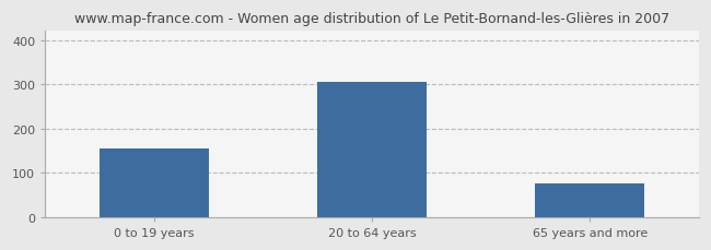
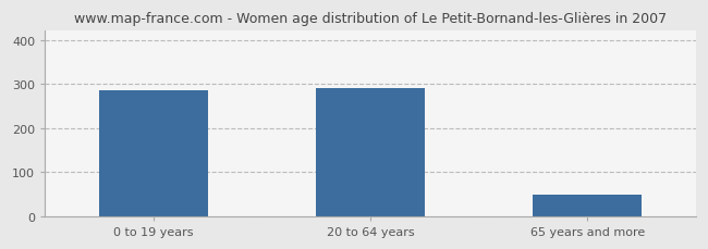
0 to 19 years: 155 -> 285
20 to 64 years: 305 -> 290
65 years and more: 75 -> 50
